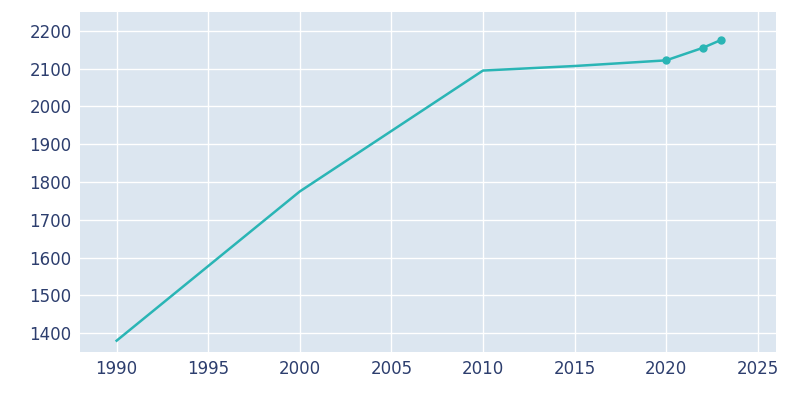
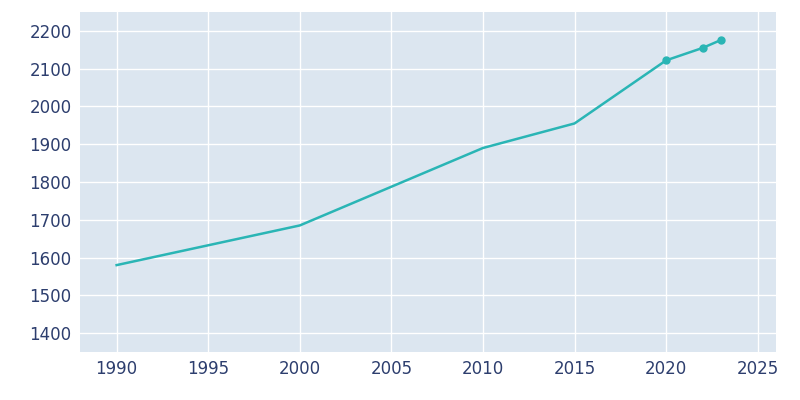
1990: 1380 -> 1580
2000: 1775 -> 1685
2010: 2095 -> 1890
2015: 2107 -> 1955
